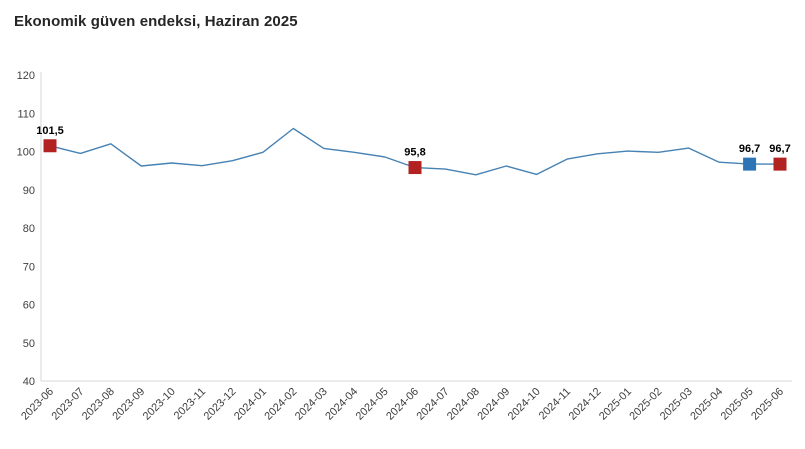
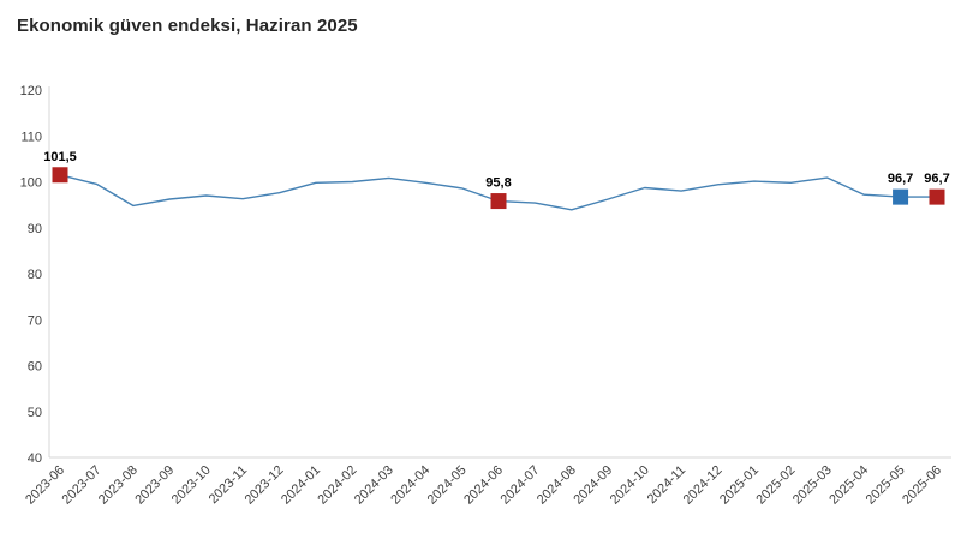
2023-08: 102 -> 95
2024-02: 106 -> 100
2024-10: 94 -> 99
